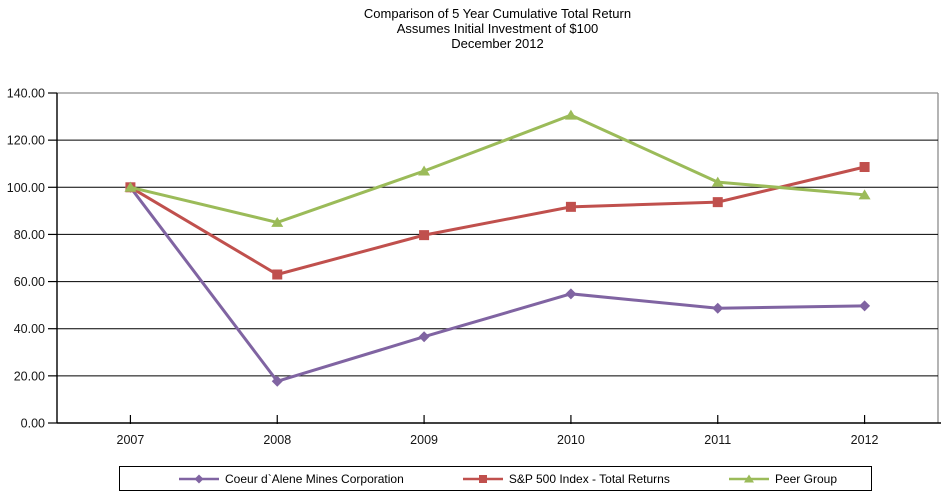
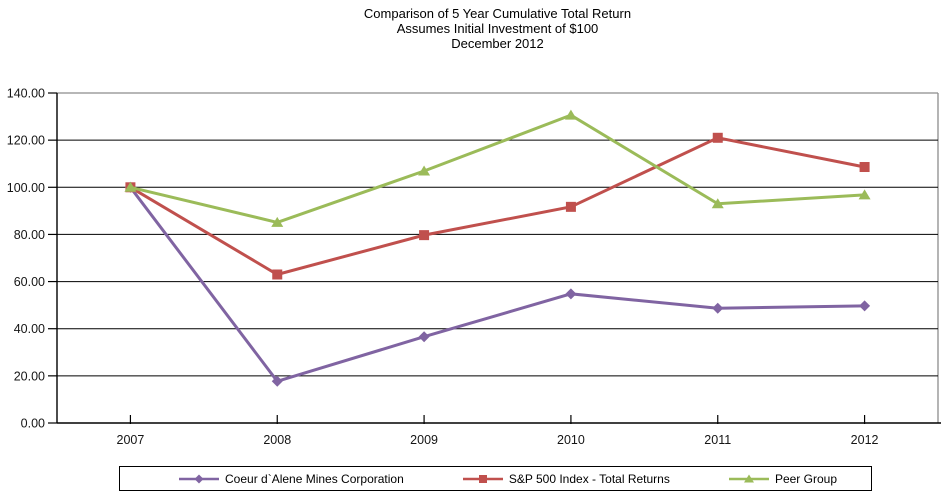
S&P 500 Index - Total Returns/2011: 94 -> 121
Peer Group/2011: 102 -> 93
